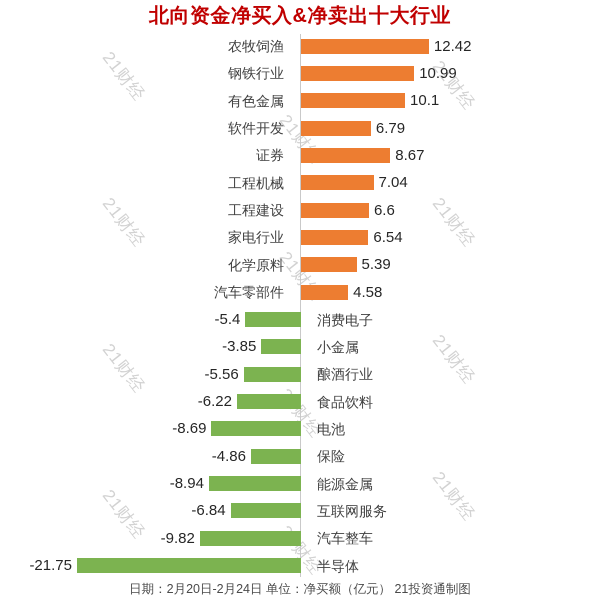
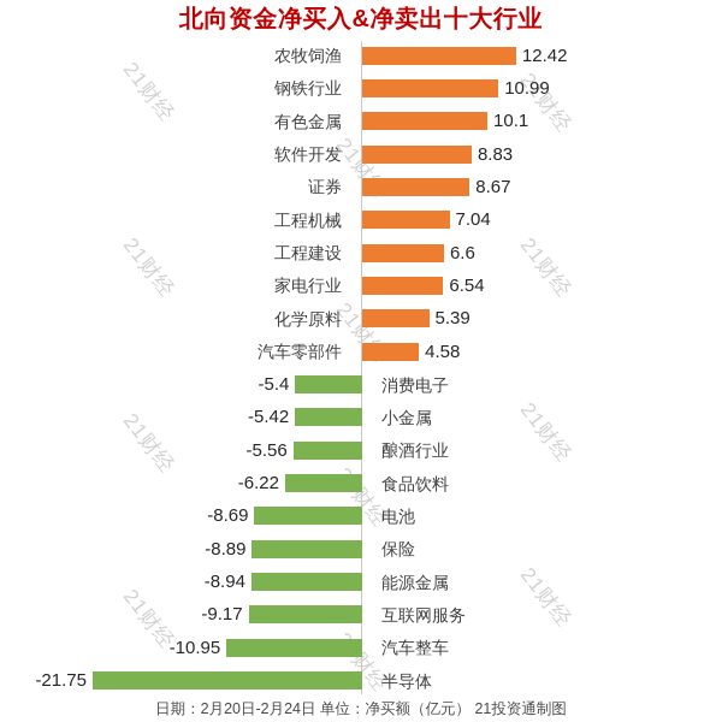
软件开发: 6.79 -> 8.83
小金属: -3.85 -> -5.42
保险: -4.86 -> -8.89
互联网服务: -6.84 -> -9.17
汽车整车: -9.82 -> -10.95
